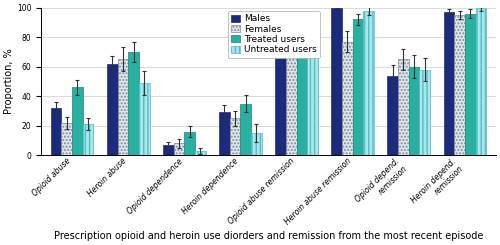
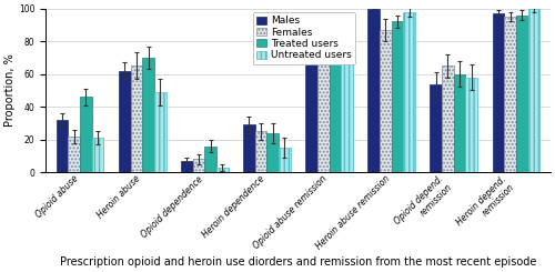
Treated users/Heroin dependence: 35 -> 24
Females/Heroin abuse remission: 77 -> 87
